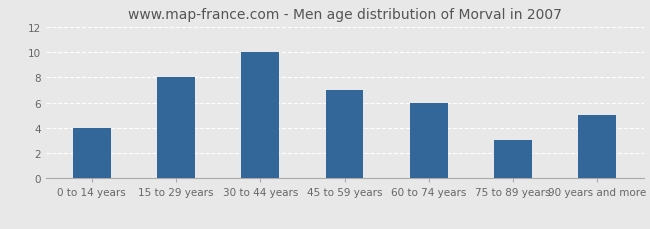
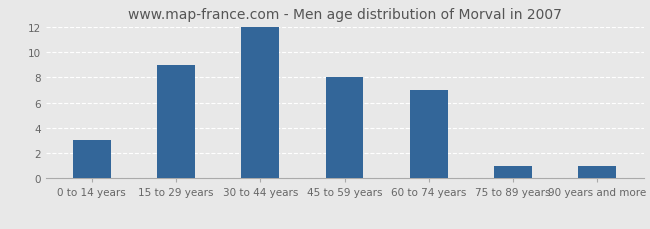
0 to 14 years: 4 -> 3
15 to 29 years: 8 -> 9
30 to 44 years: 10 -> 12
45 to 59 years: 7 -> 8
60 to 74 years: 6 -> 7
75 to 89 years: 3 -> 1
90 years and more: 5 -> 1
